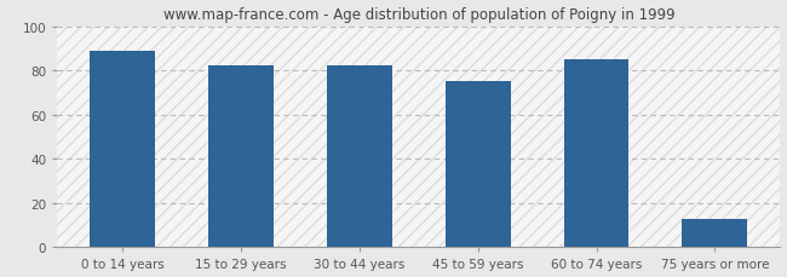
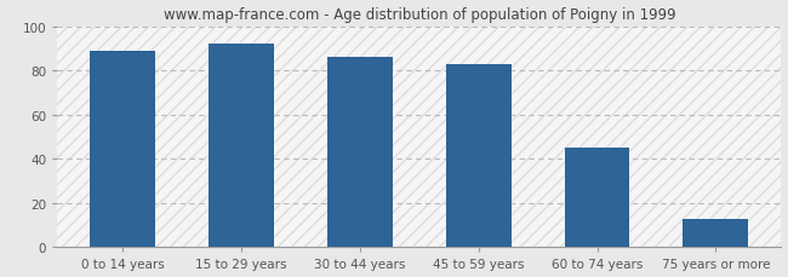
15 to 29 years: 82 -> 92
30 to 44 years: 82 -> 86
45 to 59 years: 75 -> 83
60 to 74 years: 85 -> 45
